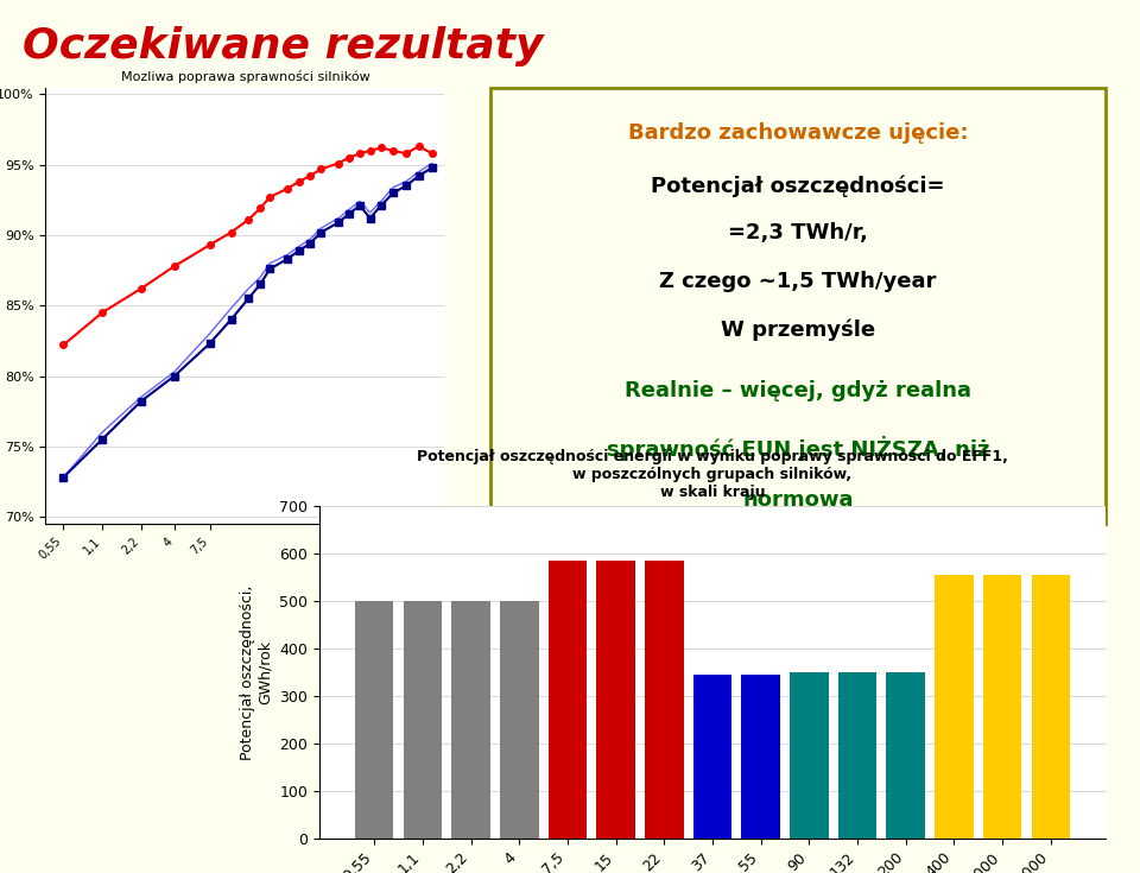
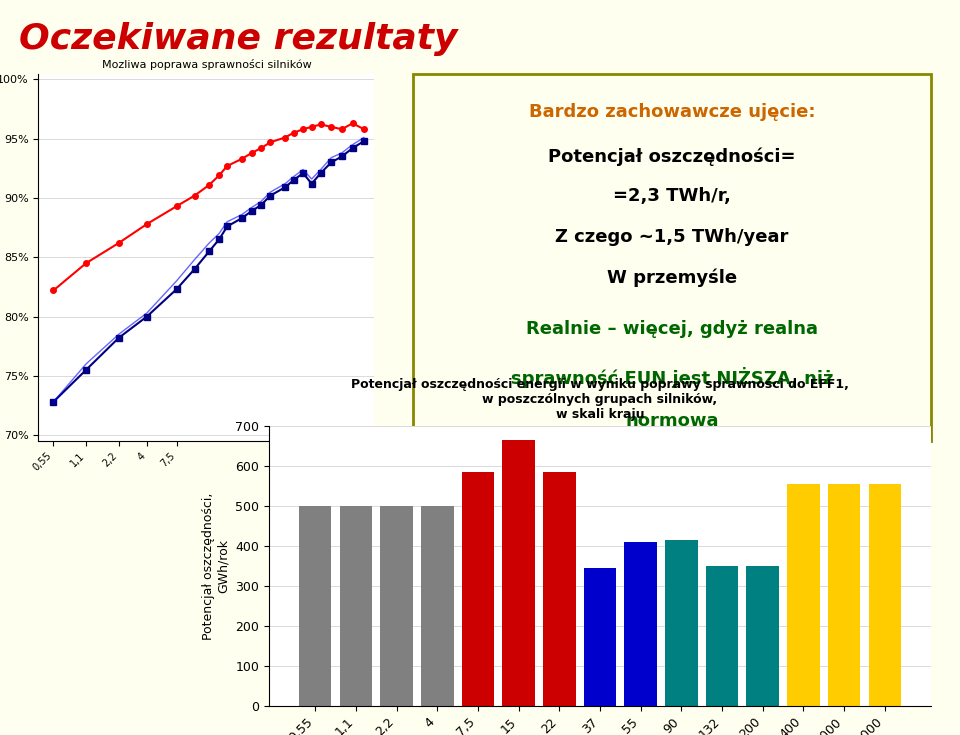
15: 585 -> 665
55: 345 -> 410
90: 350 -> 415
